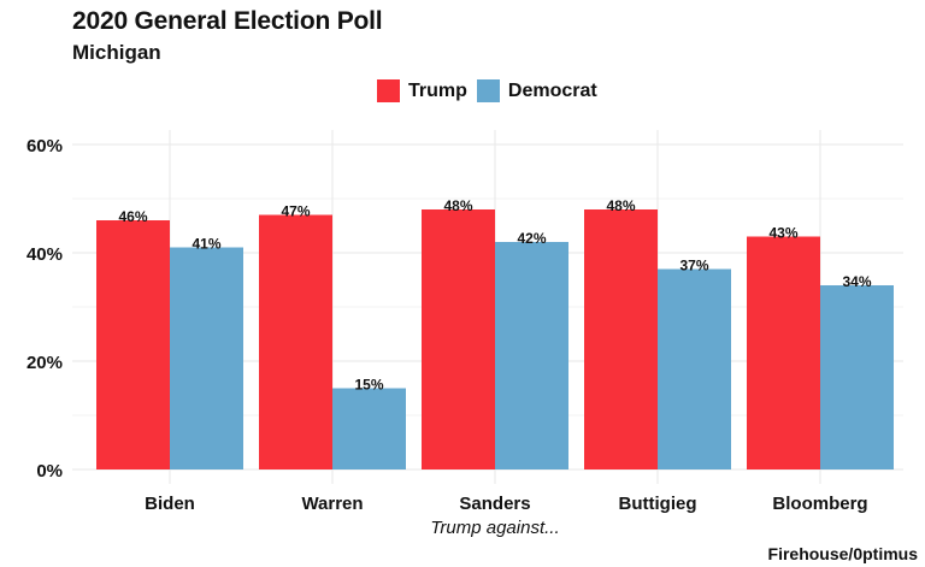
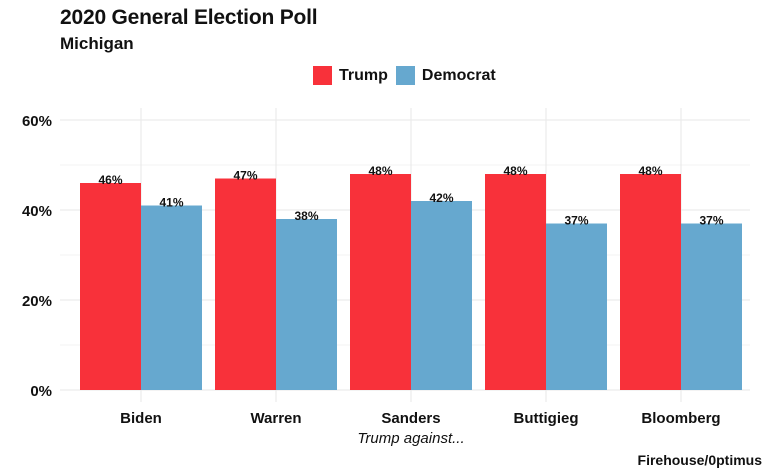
Democrat/Warren: 15% -> 38%
Trump/Bloomberg: 43% -> 48%
Democrat/Bloomberg: 34% -> 37%
